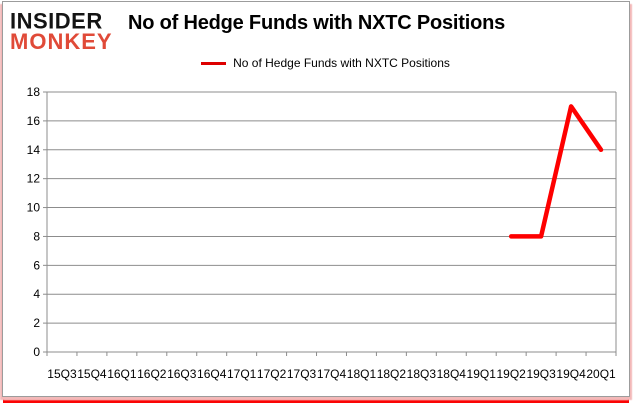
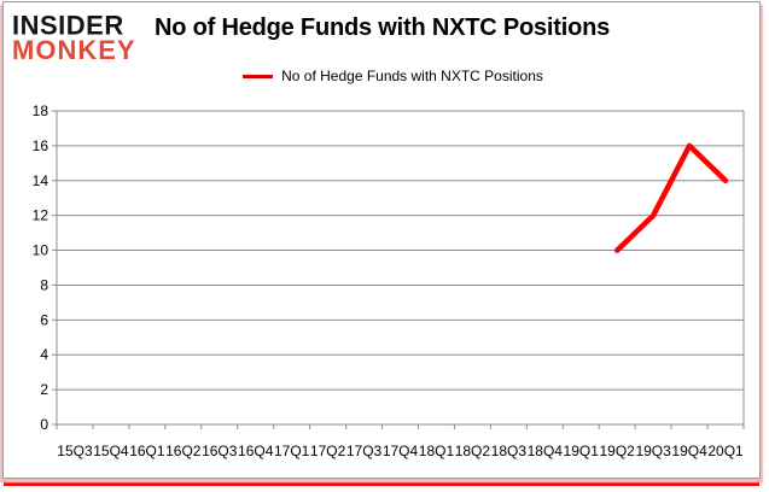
19Q2: 8 -> 10
19Q3: 8 -> 12
19Q4: 17 -> 16
